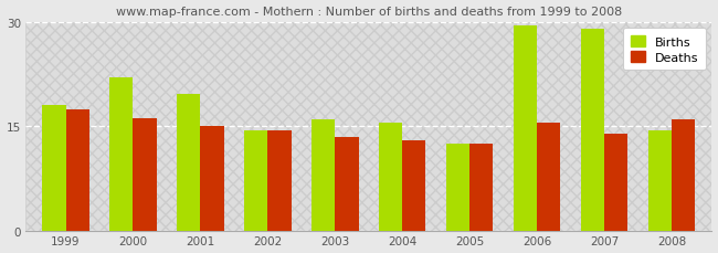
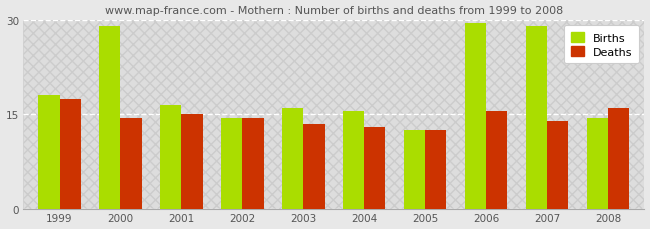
Births/2000: 22.0 -> 29.0
Deaths/2000: 16.2 -> 14.5
Births/2001: 19.6 -> 16.5
